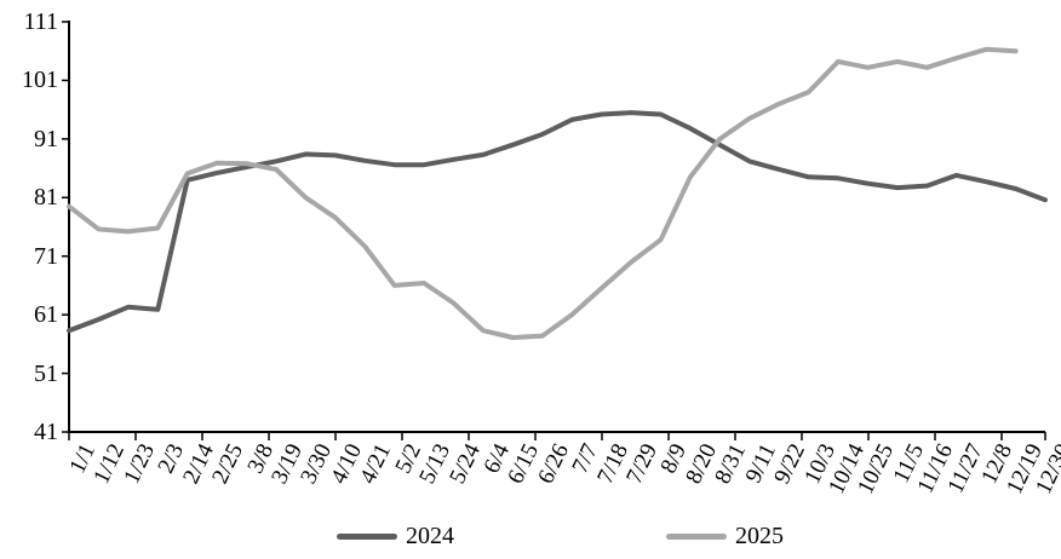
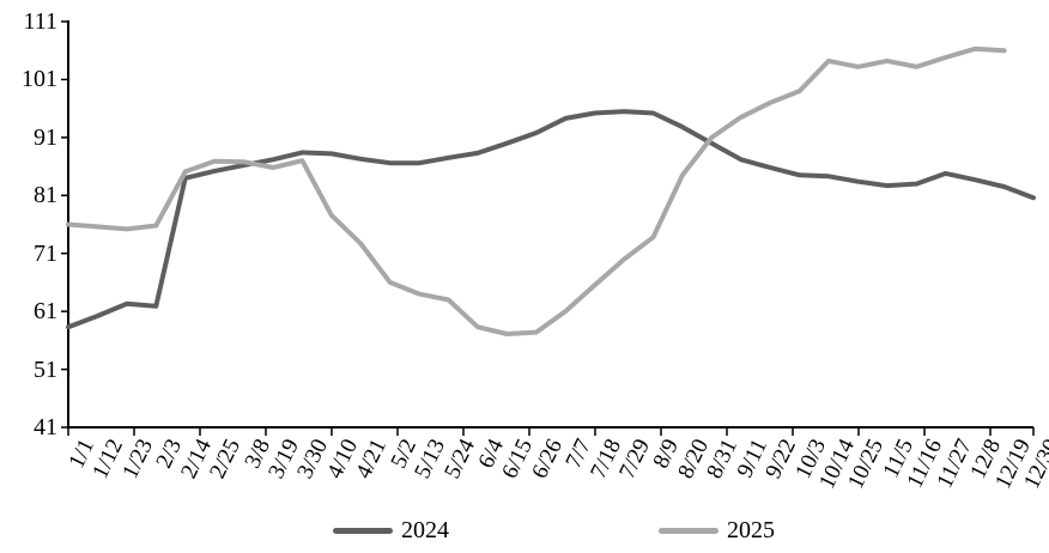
2025/1/1: 80 -> 76
2025/3/30: 81 -> 87
2025/5/13: 66 -> 64
